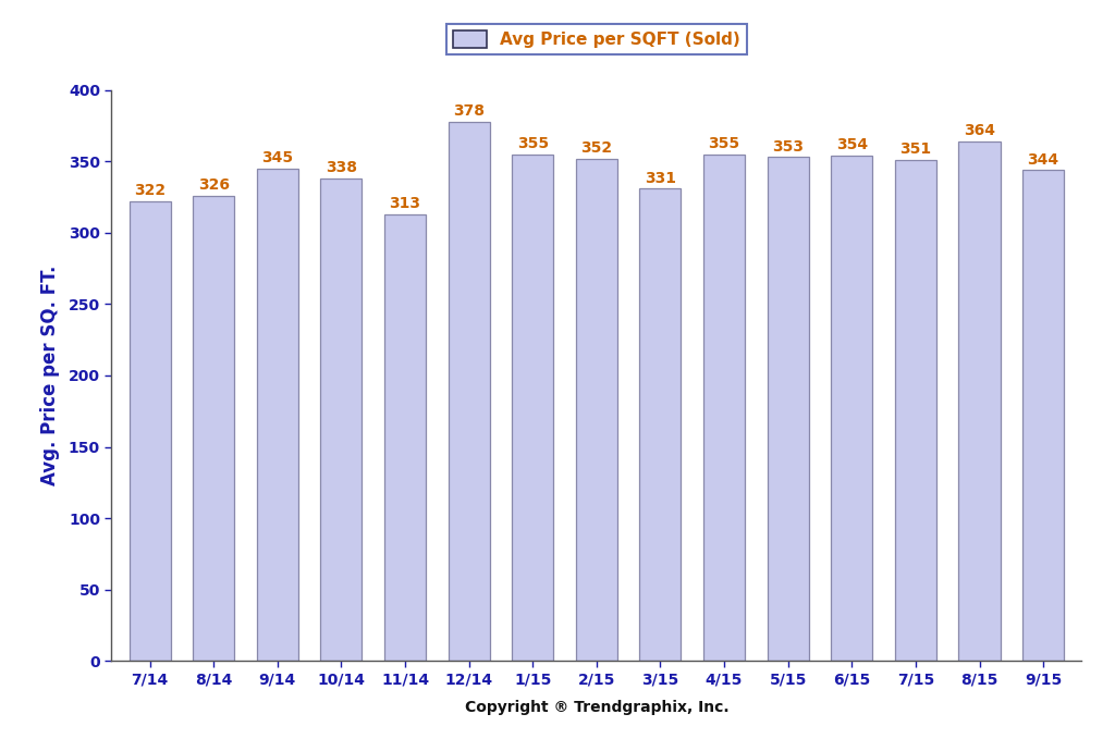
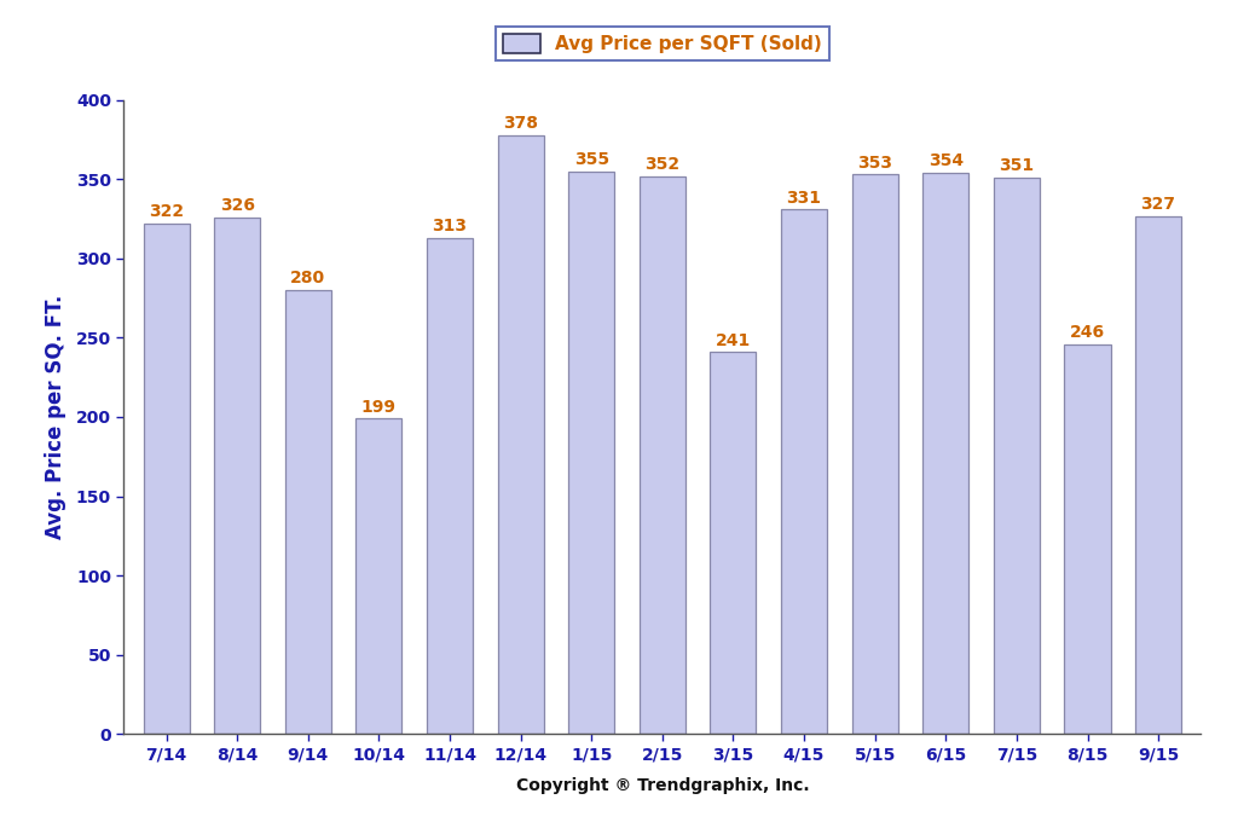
9/14: 345 -> 280
10/14: 338 -> 199
3/15: 331 -> 241
4/15: 355 -> 331
8/15: 364 -> 246
9/15: 344 -> 327
